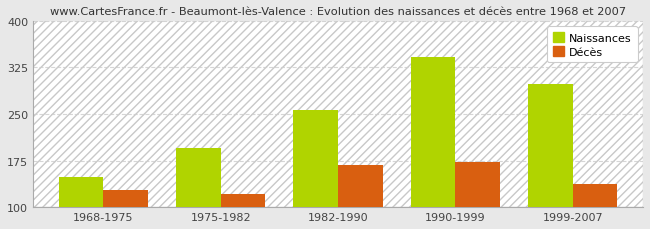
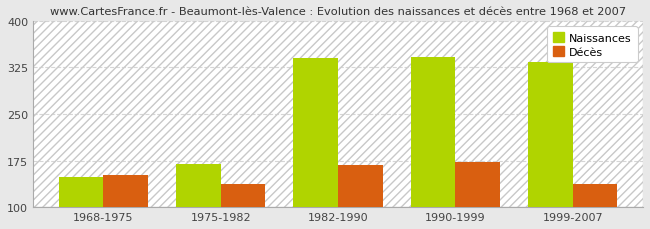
Décès/1968-1975: 127 -> 152
Naissances/1975-1982: 195 -> 170
Décès/1975-1982: 122 -> 138
Naissances/1982-1990: 257 -> 340
Naissances/1999-2007: 298 -> 334
